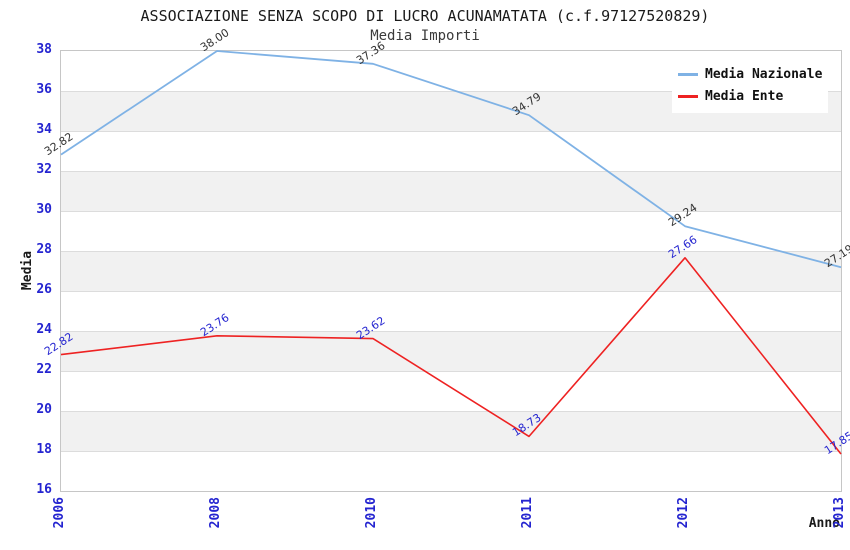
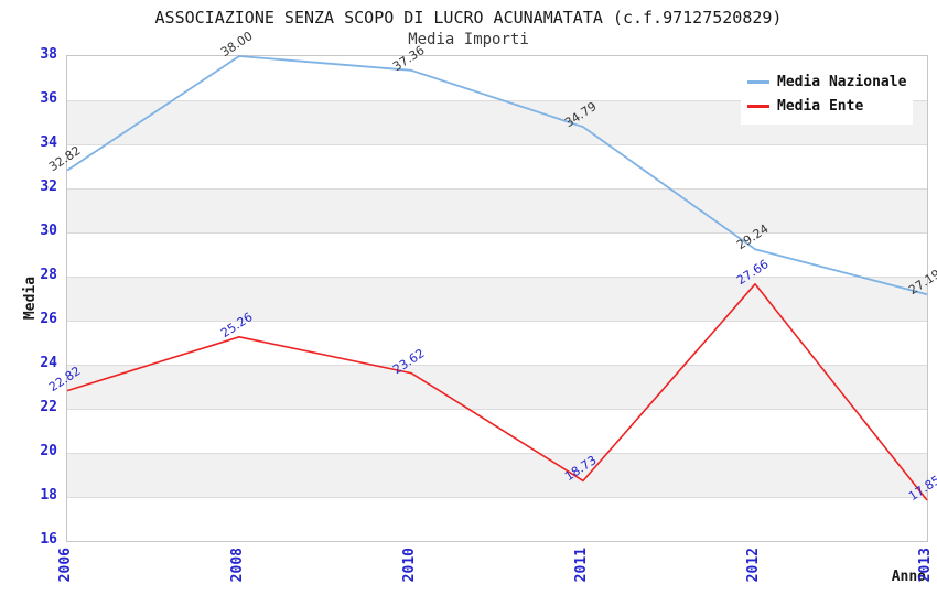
Media Ente/2008: 23.76 -> 25.26
